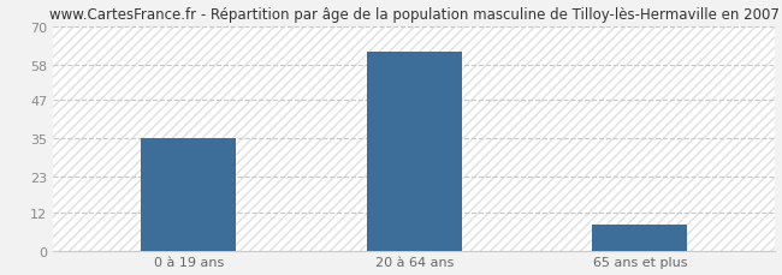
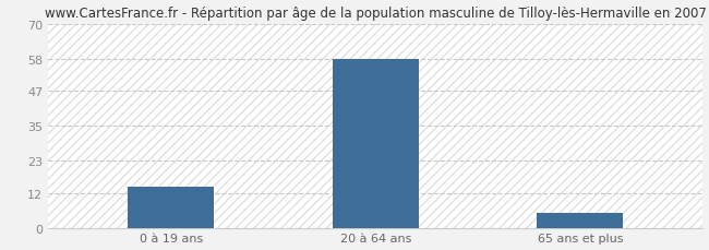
0 à 19 ans: 35 -> 14
20 à 64 ans: 62 -> 58
65 ans et plus: 8 -> 5
